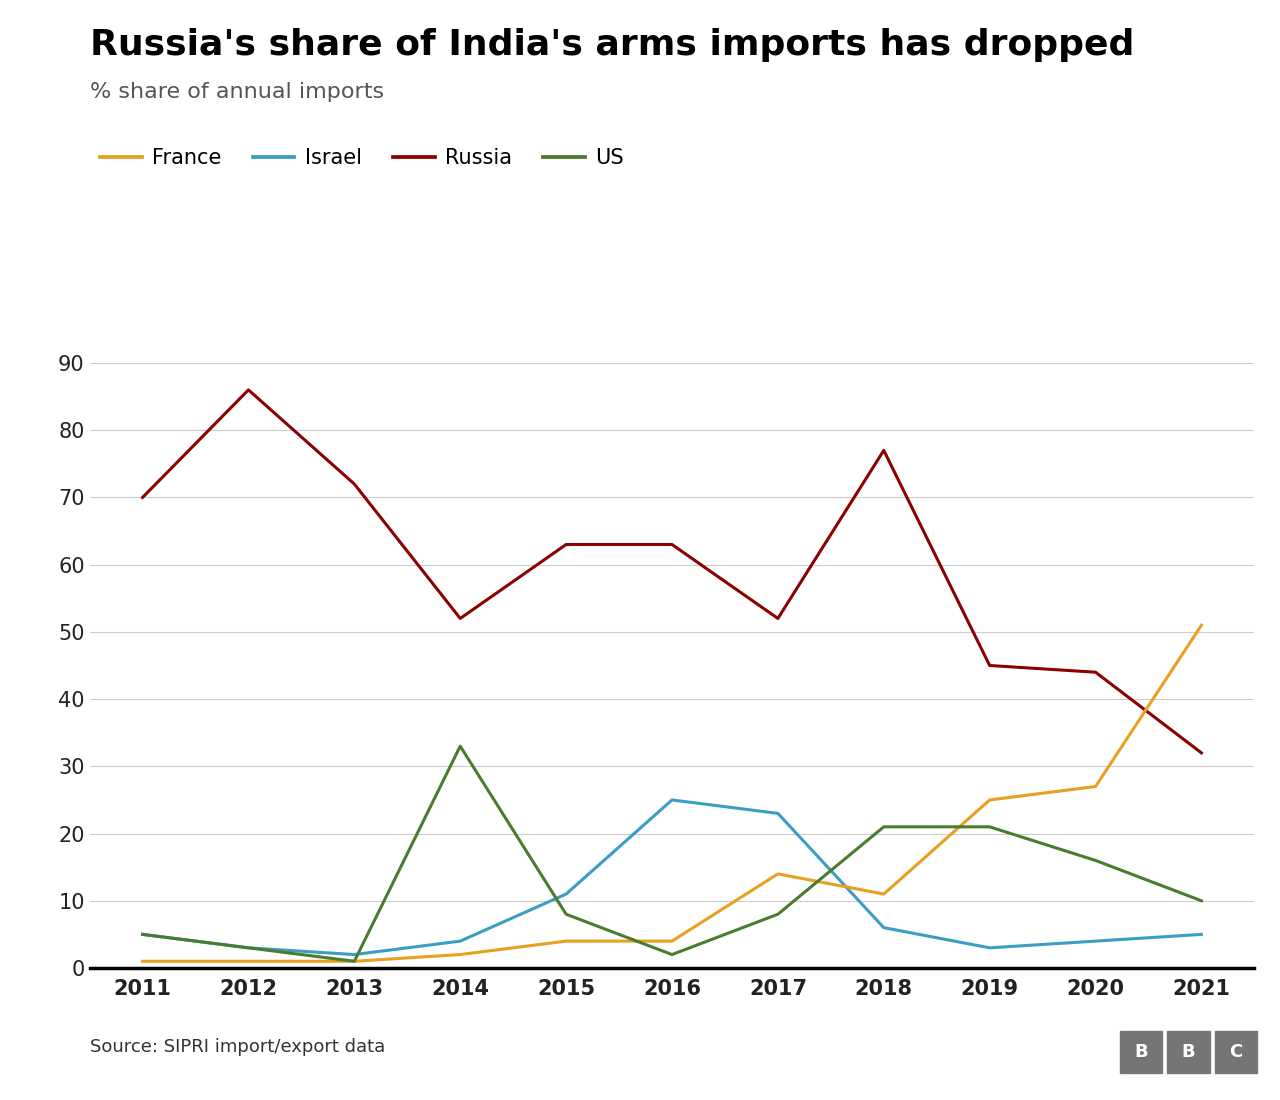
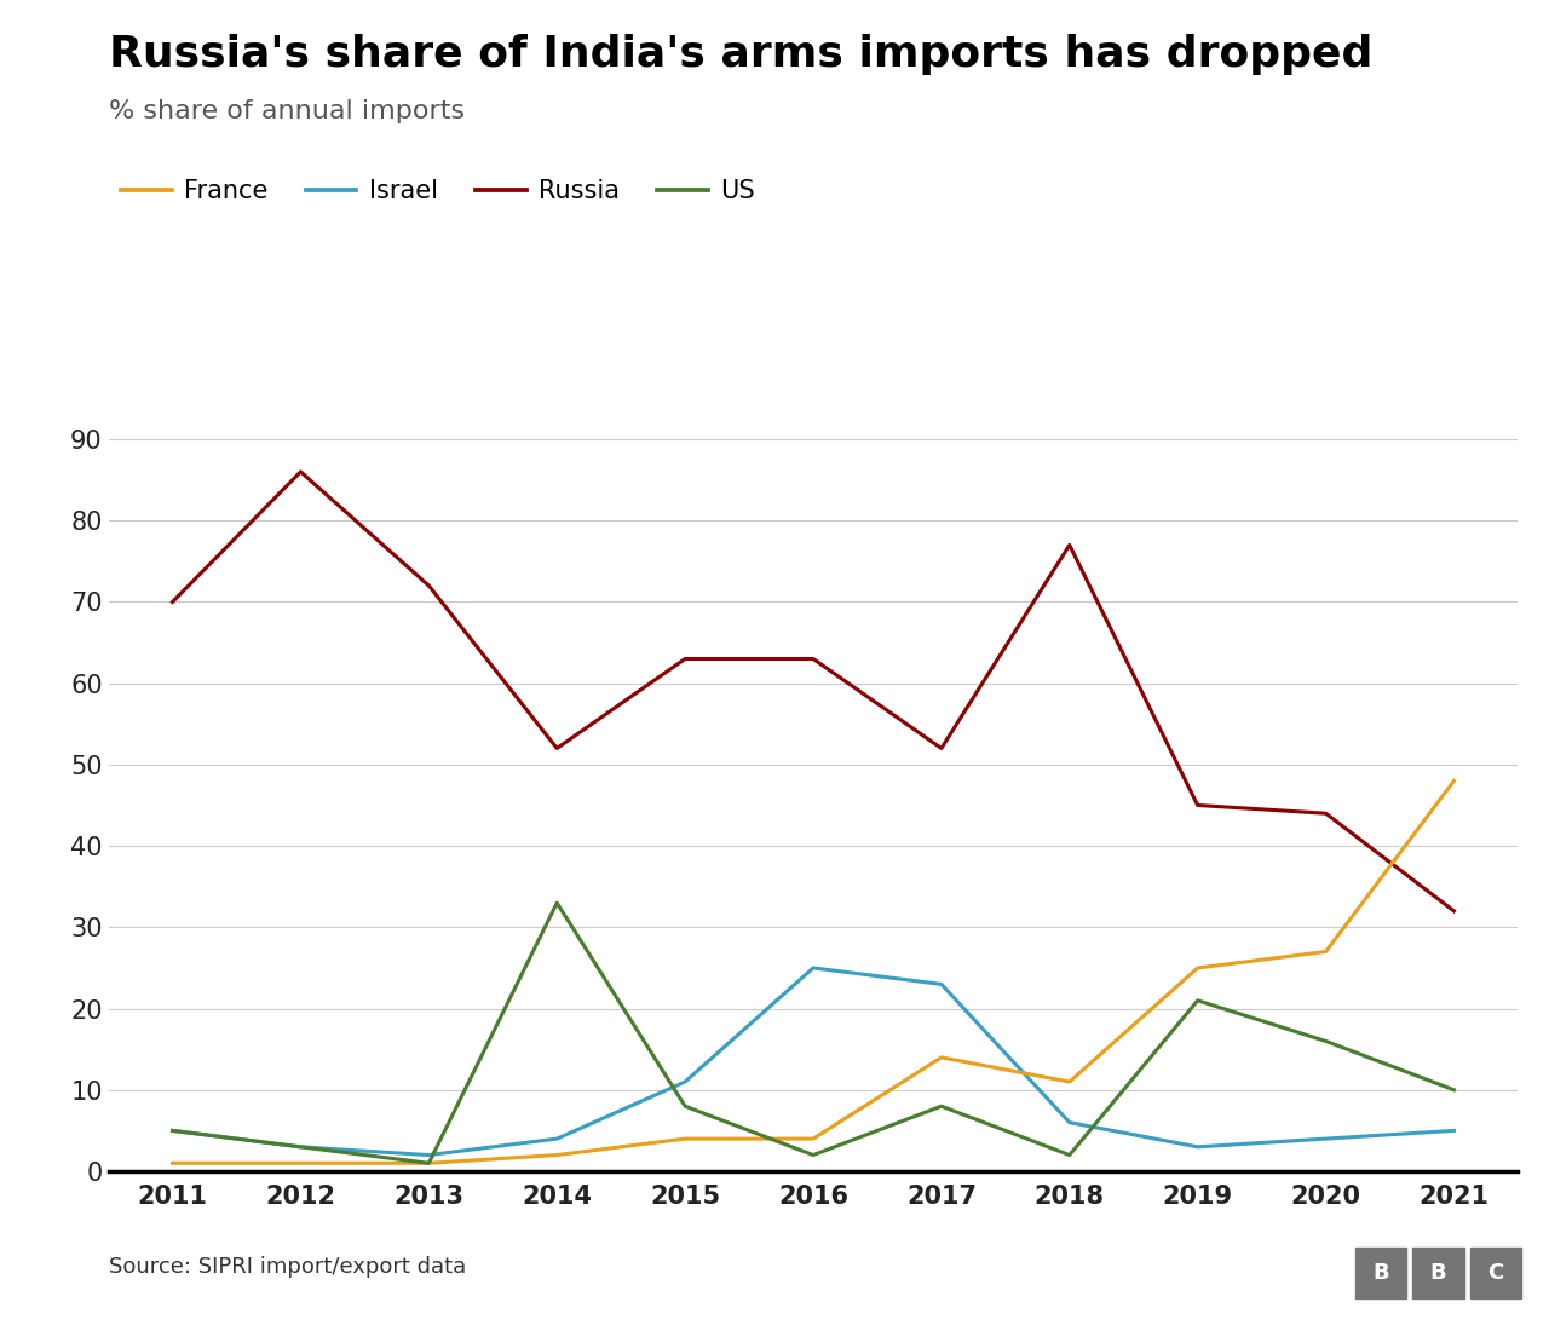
US/2018: 21 -> 2
France/2021: 51 -> 48
